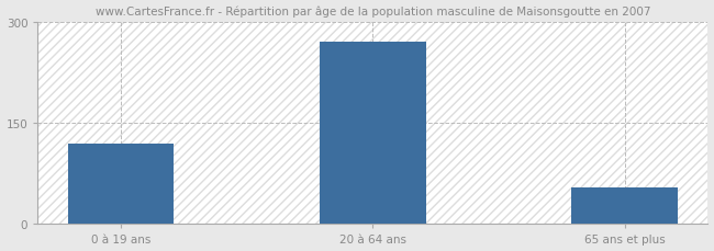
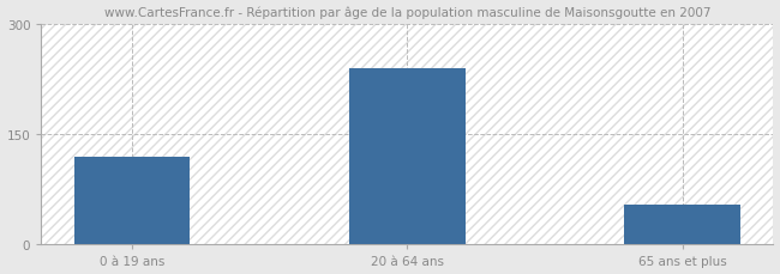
20 à 64 ans: 270 -> 240
